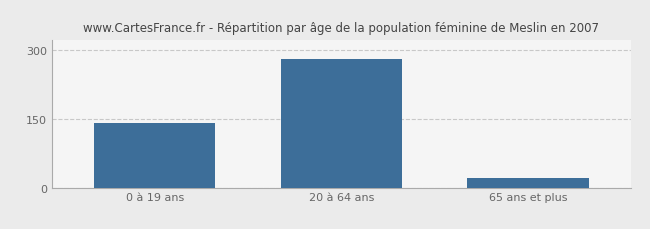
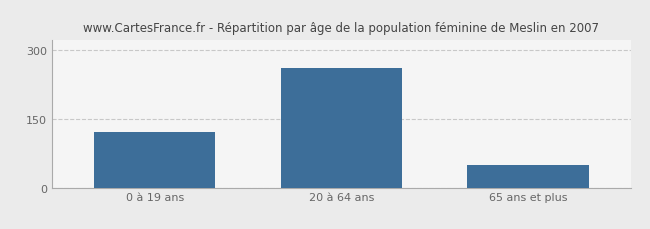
0 à 19 ans: 140 -> 120
20 à 64 ans: 280 -> 260
65 ans et plus: 20 -> 50
